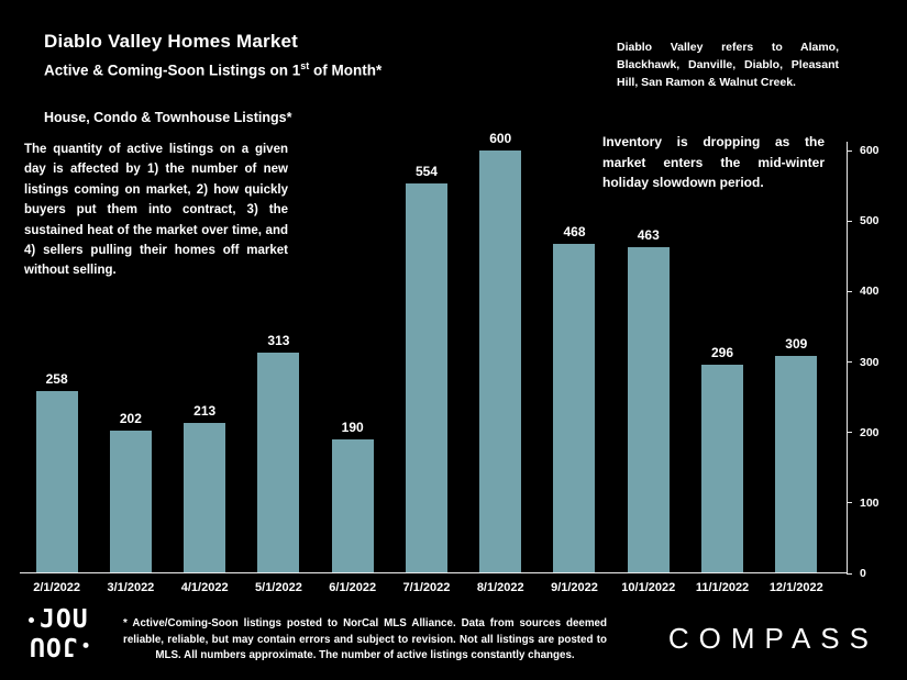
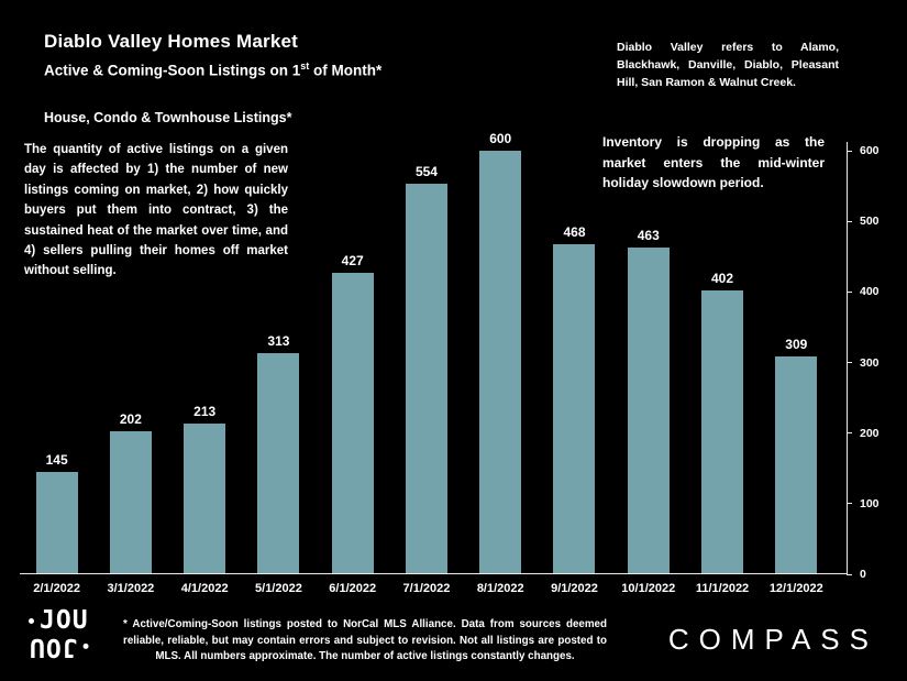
2/1/2022: 258 -> 145
6/1/2022: 190 -> 427
11/1/2022: 296 -> 402
